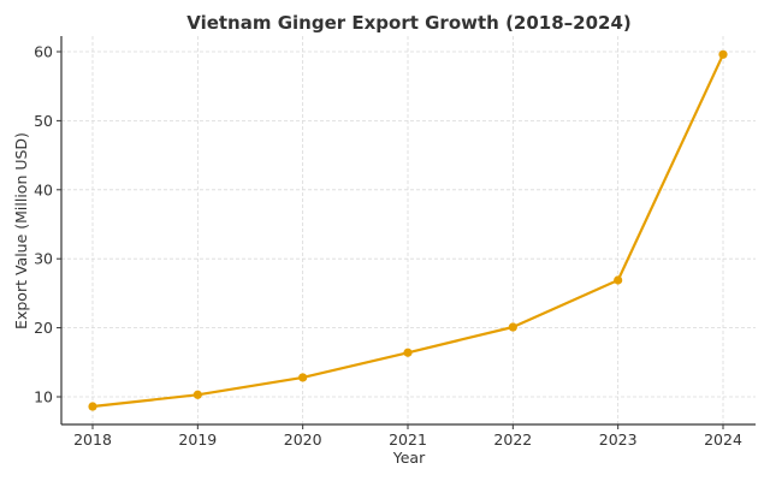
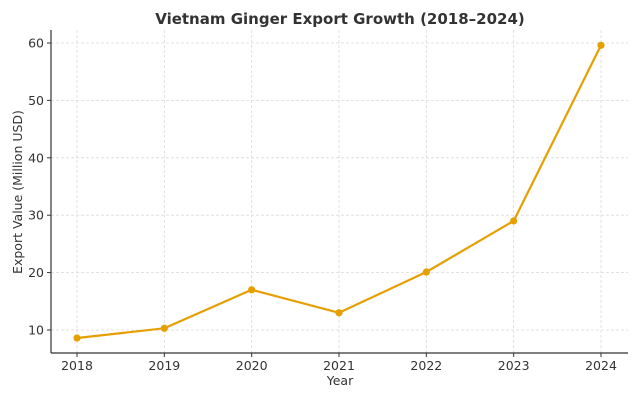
2020: 13 -> 17
2021: 16 -> 13
2023: 27 -> 29
